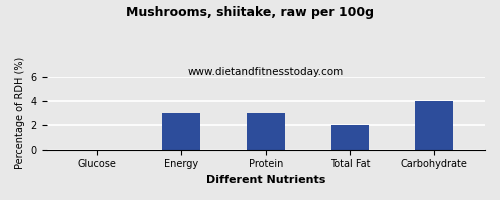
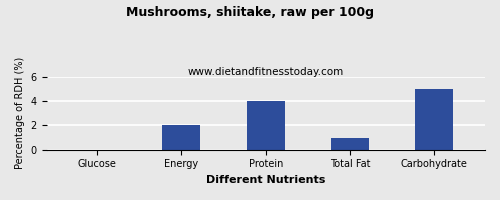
Energy: 3 -> 2
Protein: 3 -> 4
Total Fat: 2 -> 1
Carbohydrate: 4 -> 5
